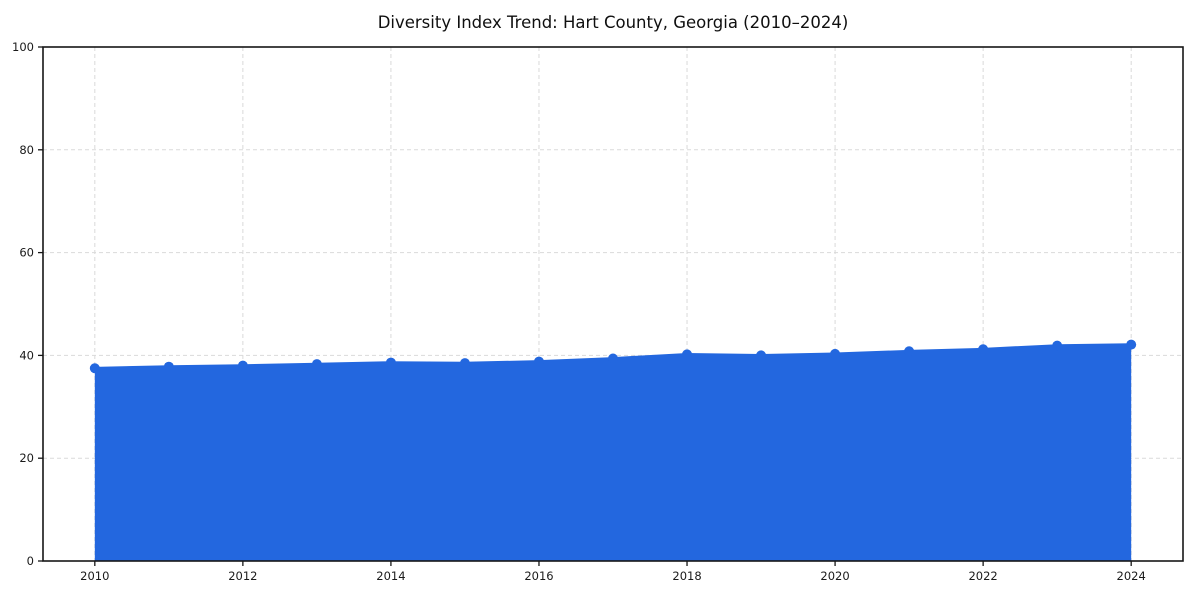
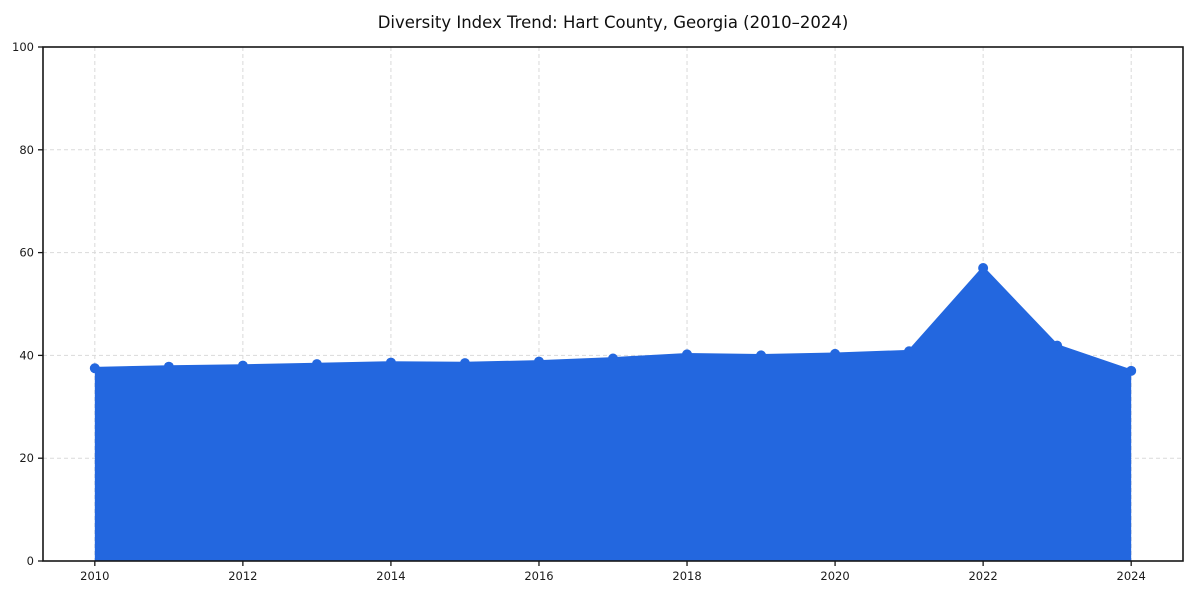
2022: 41 -> 57
2024: 42 -> 37
